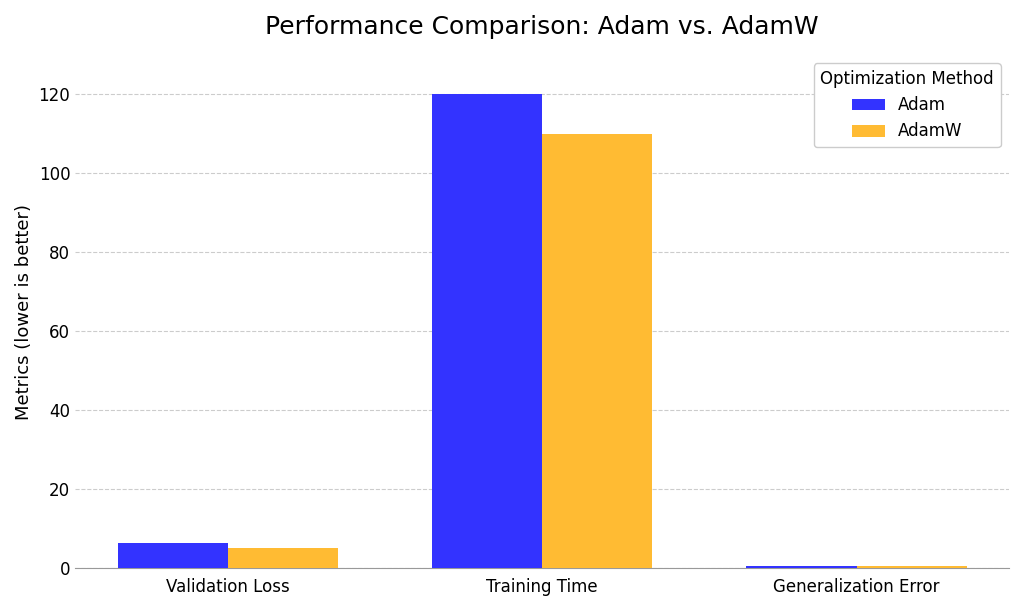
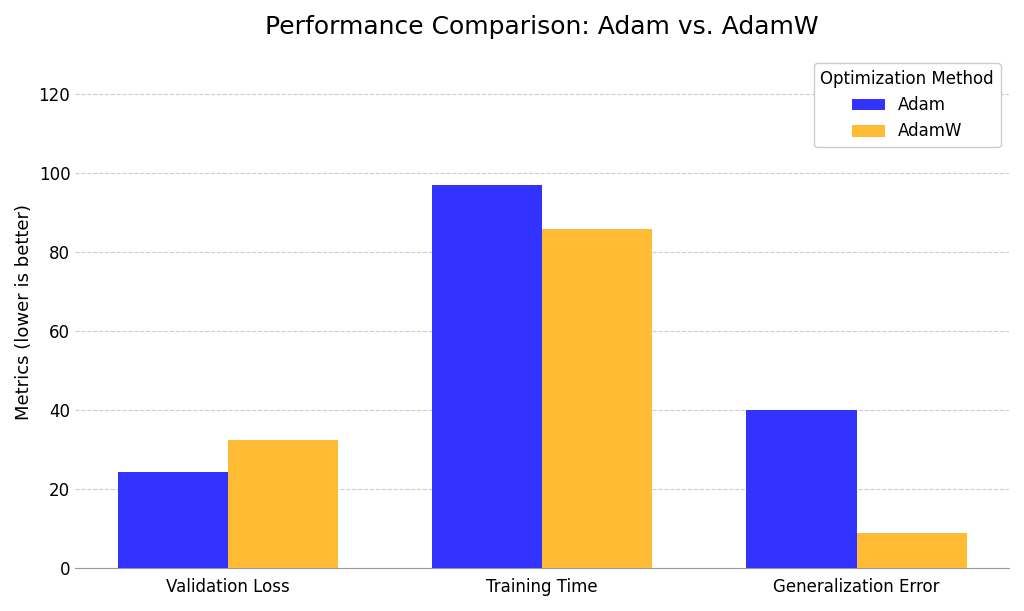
Adam/Validation Loss: 6.5 -> 24.5
AdamW/Validation Loss: 5.2 -> 32.5
Adam/Training Time: 120.0 -> 97.0
AdamW/Training Time: 110.0 -> 86.0
Adam/Generalization Error: 0.5 -> 40.0
AdamW/Generalization Error: 0.5 -> 9.0
